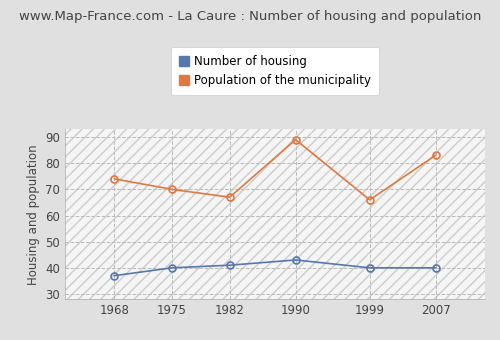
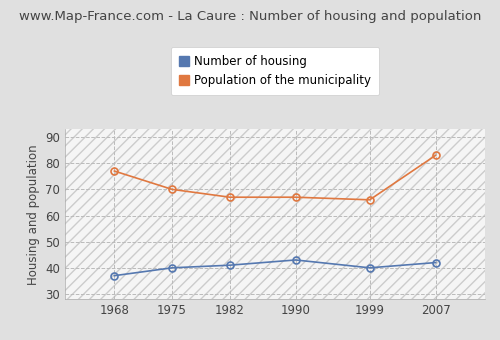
Population of the municipality/1968: 74 -> 77
Population of the municipality/1990: 89 -> 67
Number of housing/2007: 40 -> 42
